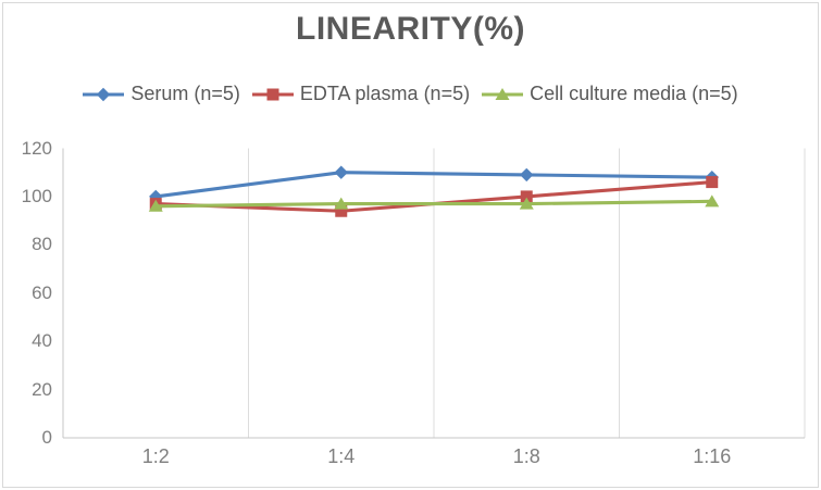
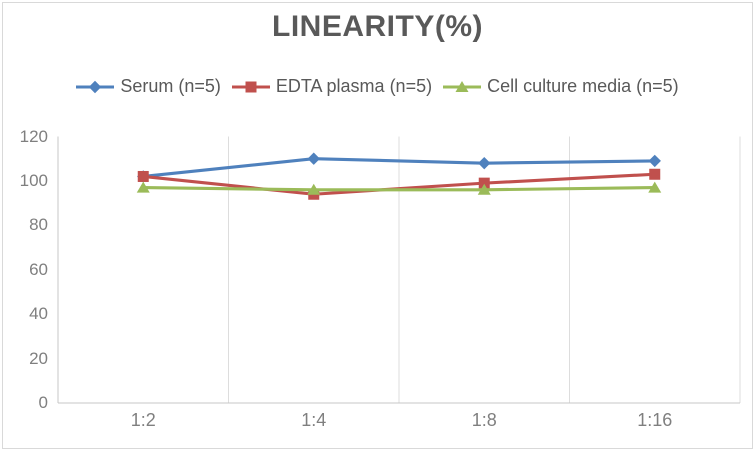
Serum (n=5)/1:2: 100 -> 102
EDTA plasma (n=5)/1:2: 97 -> 102
Cell culture media (n=5)/1:2: 96 -> 97
Cell culture media (n=5)/1:4: 97 -> 96
Serum (n=5)/1:8: 109 -> 108
EDTA plasma (n=5)/1:8: 100 -> 99
Cell culture media (n=5)/1:8: 97 -> 96
Serum (n=5)/1:16: 108 -> 109
EDTA plasma (n=5)/1:16: 106 -> 103
Cell culture media (n=5)/1:16: 98 -> 97
